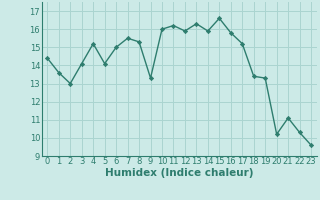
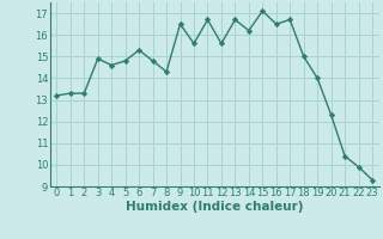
0: 14.4 -> 13.2
1: 13.6 -> 13.3
2: 13.0 -> 13.3
3: 14.1 -> 14.9
4: 15.2 -> 14.6
5: 14.1 -> 14.8
6: 15.0 -> 15.3
7: 15.5 -> 14.8
8: 15.3 -> 14.3
9: 13.3 -> 16.5
10: 16.0 -> 15.6
11: 16.2 -> 16.7
12: 15.9 -> 15.6
13: 16.3 -> 16.7
14: 15.9 -> 16.2
15: 16.6 -> 17.1
16: 15.8 -> 16.5
17: 15.2 -> 16.7
18: 13.4 -> 15.0
19: 13.3 -> 14.0
20: 10.2 -> 12.3
21: 11.1 -> 10.4
22: 10.3 -> 9.9
23: 9.6 -> 9.3
